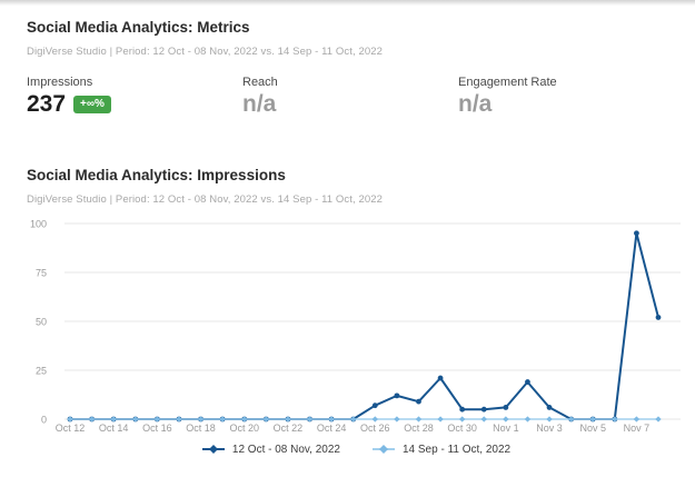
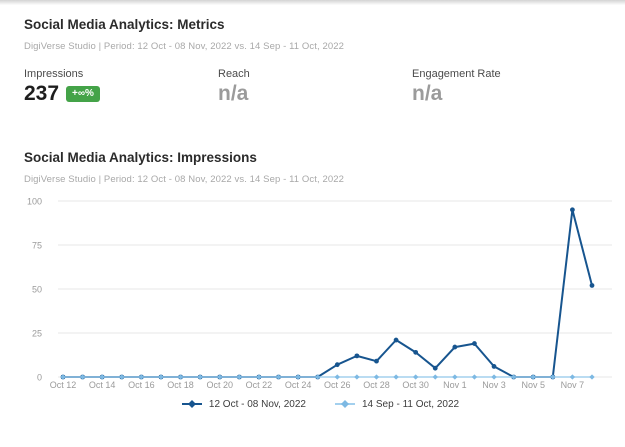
12 Oct - 08 Nov, 2022/Oct 30: 5 -> 14
12 Oct - 08 Nov, 2022/Nov 1: 6 -> 17
